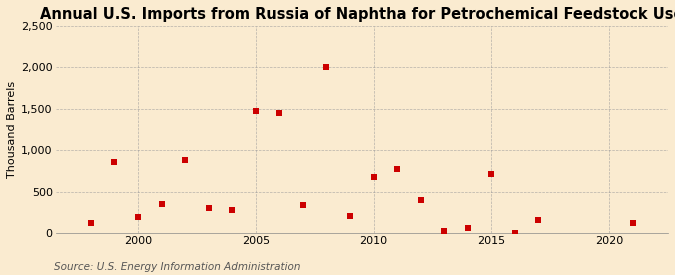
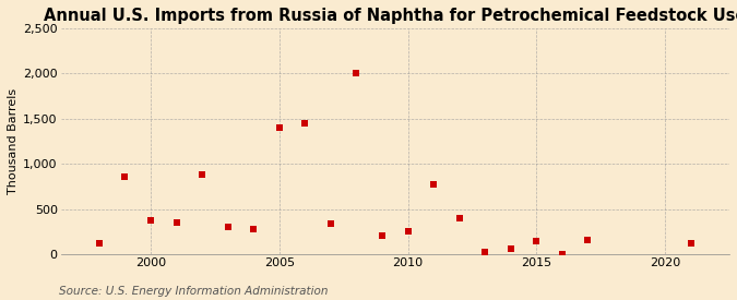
2000: 200 -> 380
2005: 1,480 -> 1,400
2010: 680 -> 260
2015: 720 -> 150
